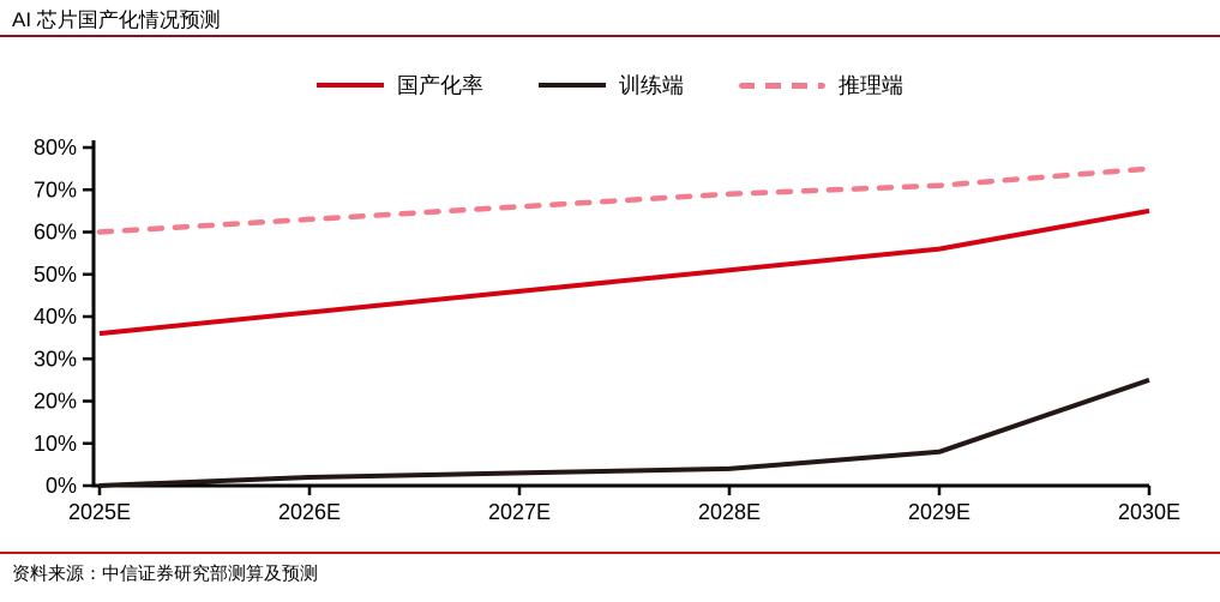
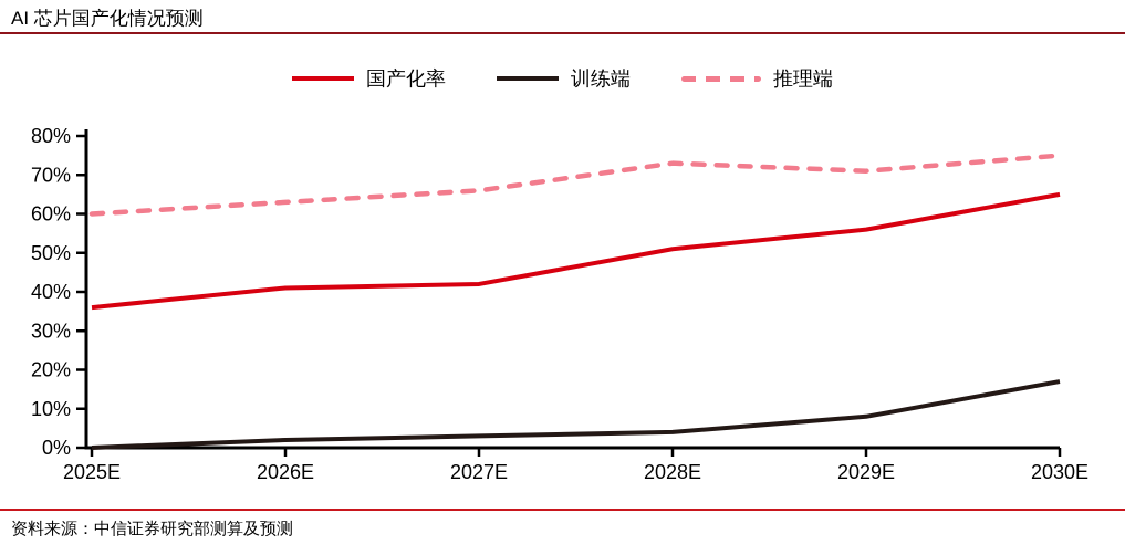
国产化率/2027E: 46% -> 42%
推理端/2028E: 69% -> 73%
训练端/2030E: 25% -> 17%
